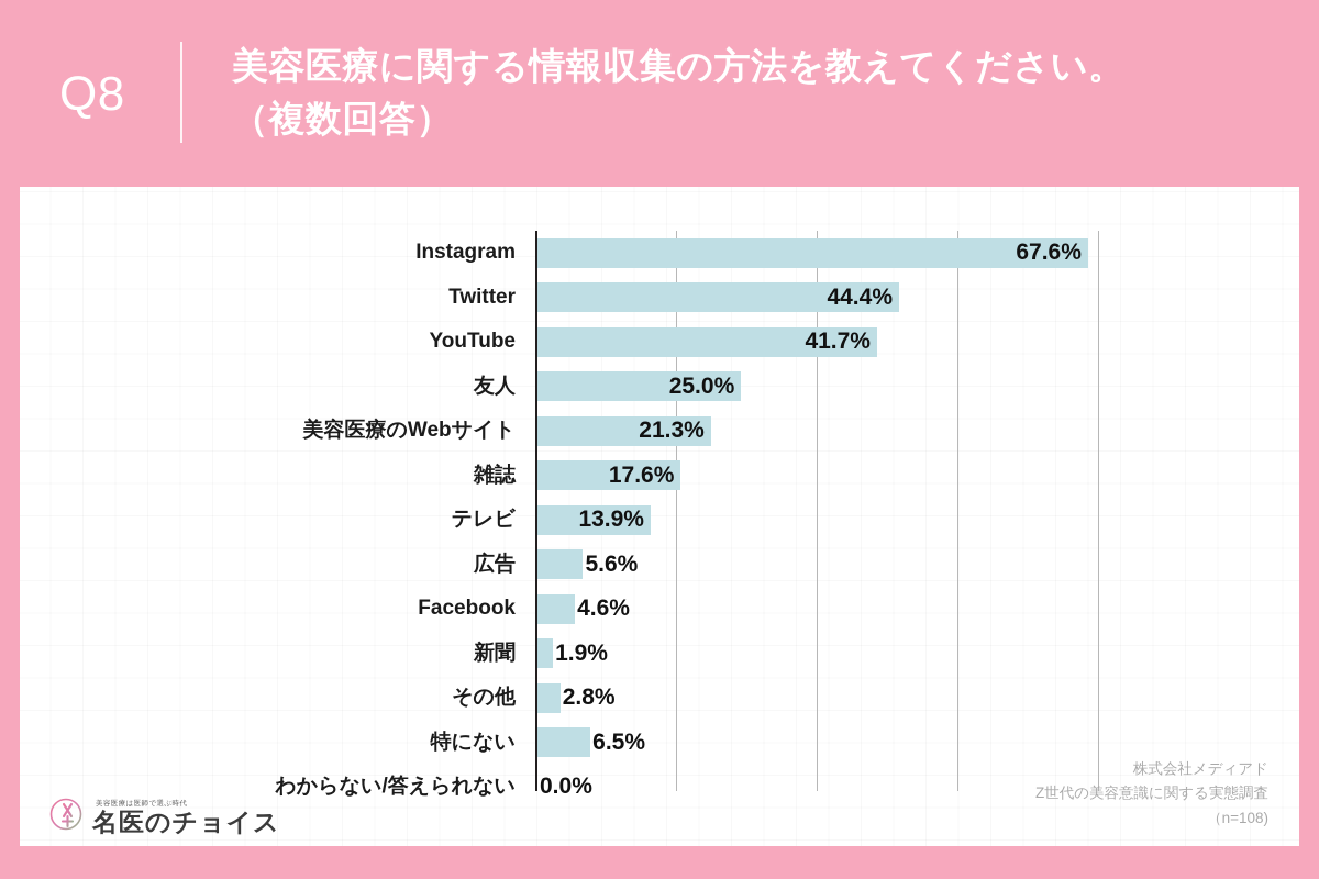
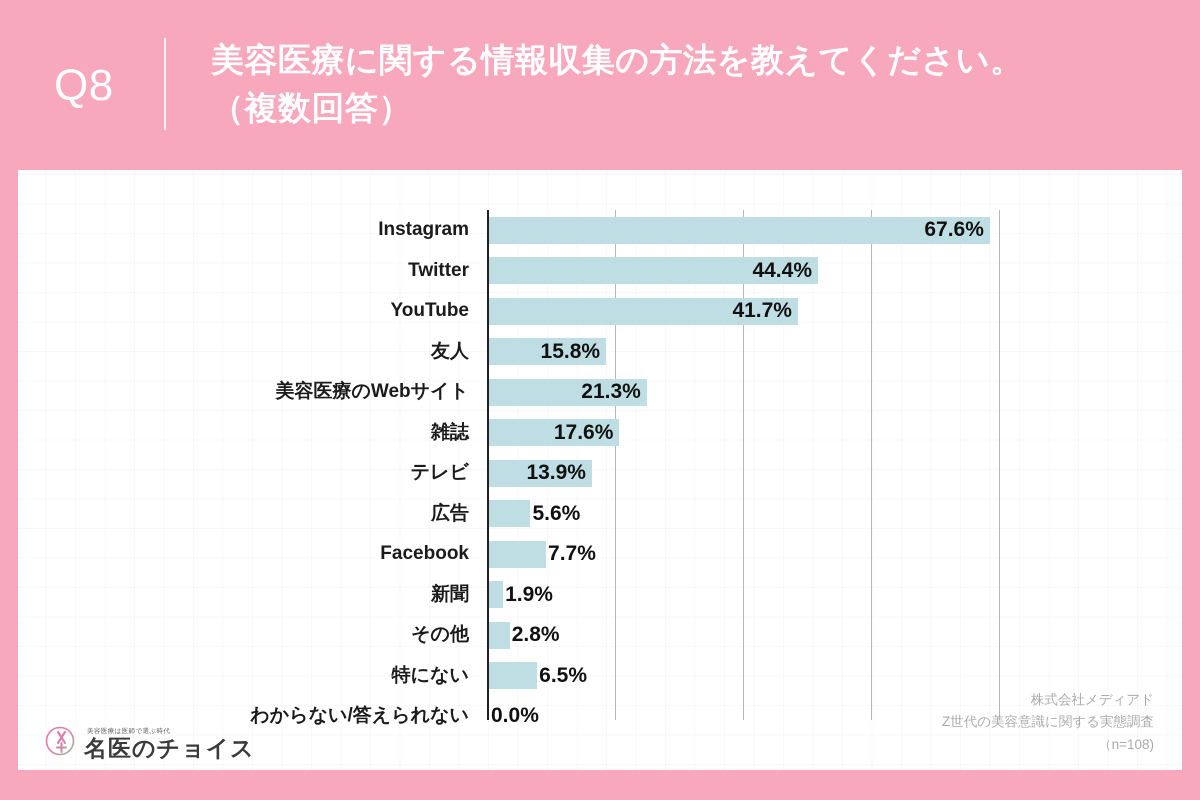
友人: 25.0% -> 15.8%
Facebook: 4.6% -> 7.7%
